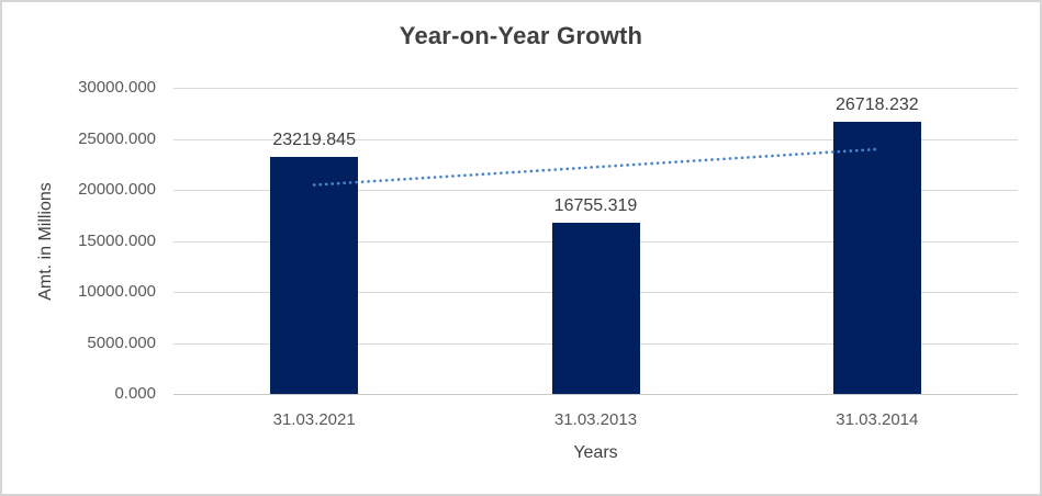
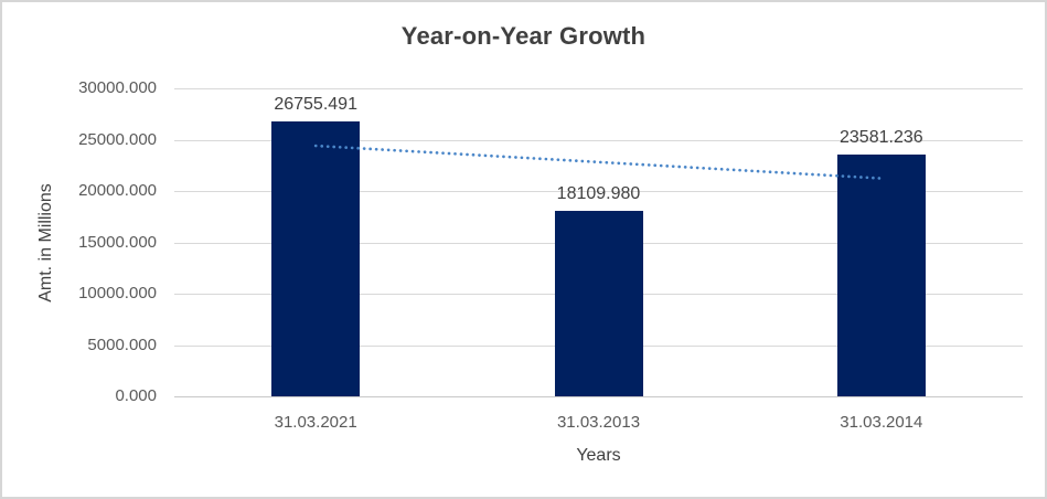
31.03.2021: 23219.845 -> 26755.491
31.03.2013: 16755.319 -> 18109.980
31.03.2014: 26718.232 -> 23581.236
